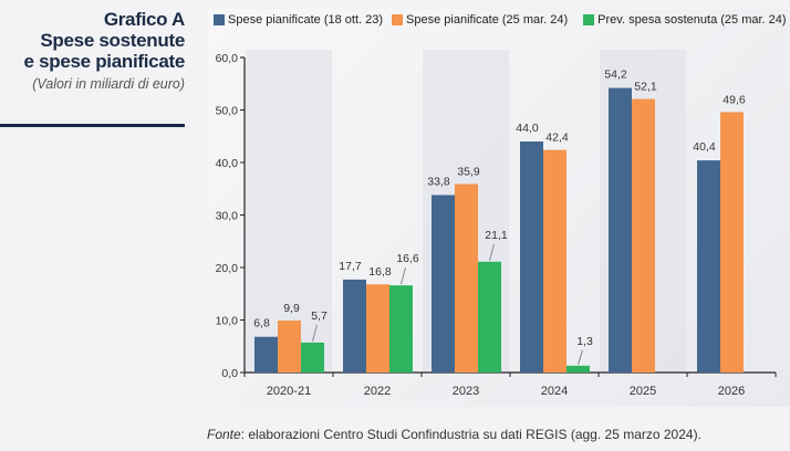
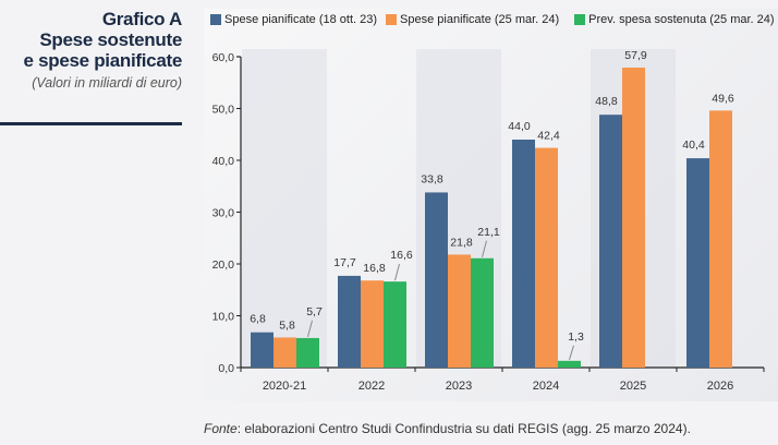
Spese pianificate (25 mar. 24)/2020-21: 9,9 -> 5,8
Spese pianificate (25 mar. 24)/2023: 35,9 -> 21,8
Spese pianificate (18 ott. 23)/2025: 54,2 -> 48,8
Spese pianificate (25 mar. 24)/2025: 52,1 -> 57,9
